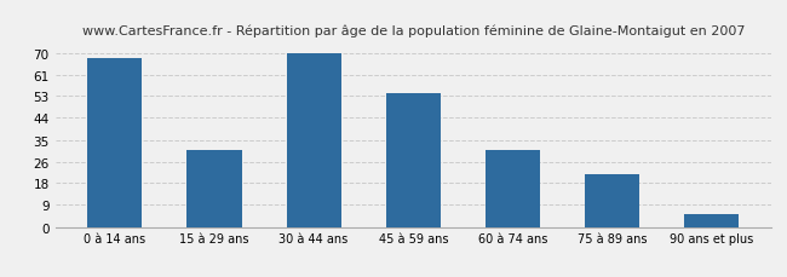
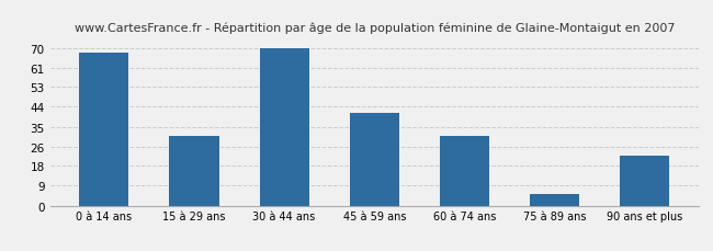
45 à 59 ans: 54 -> 41
75 à 89 ans: 21 -> 5
90 ans et plus: 5 -> 22
